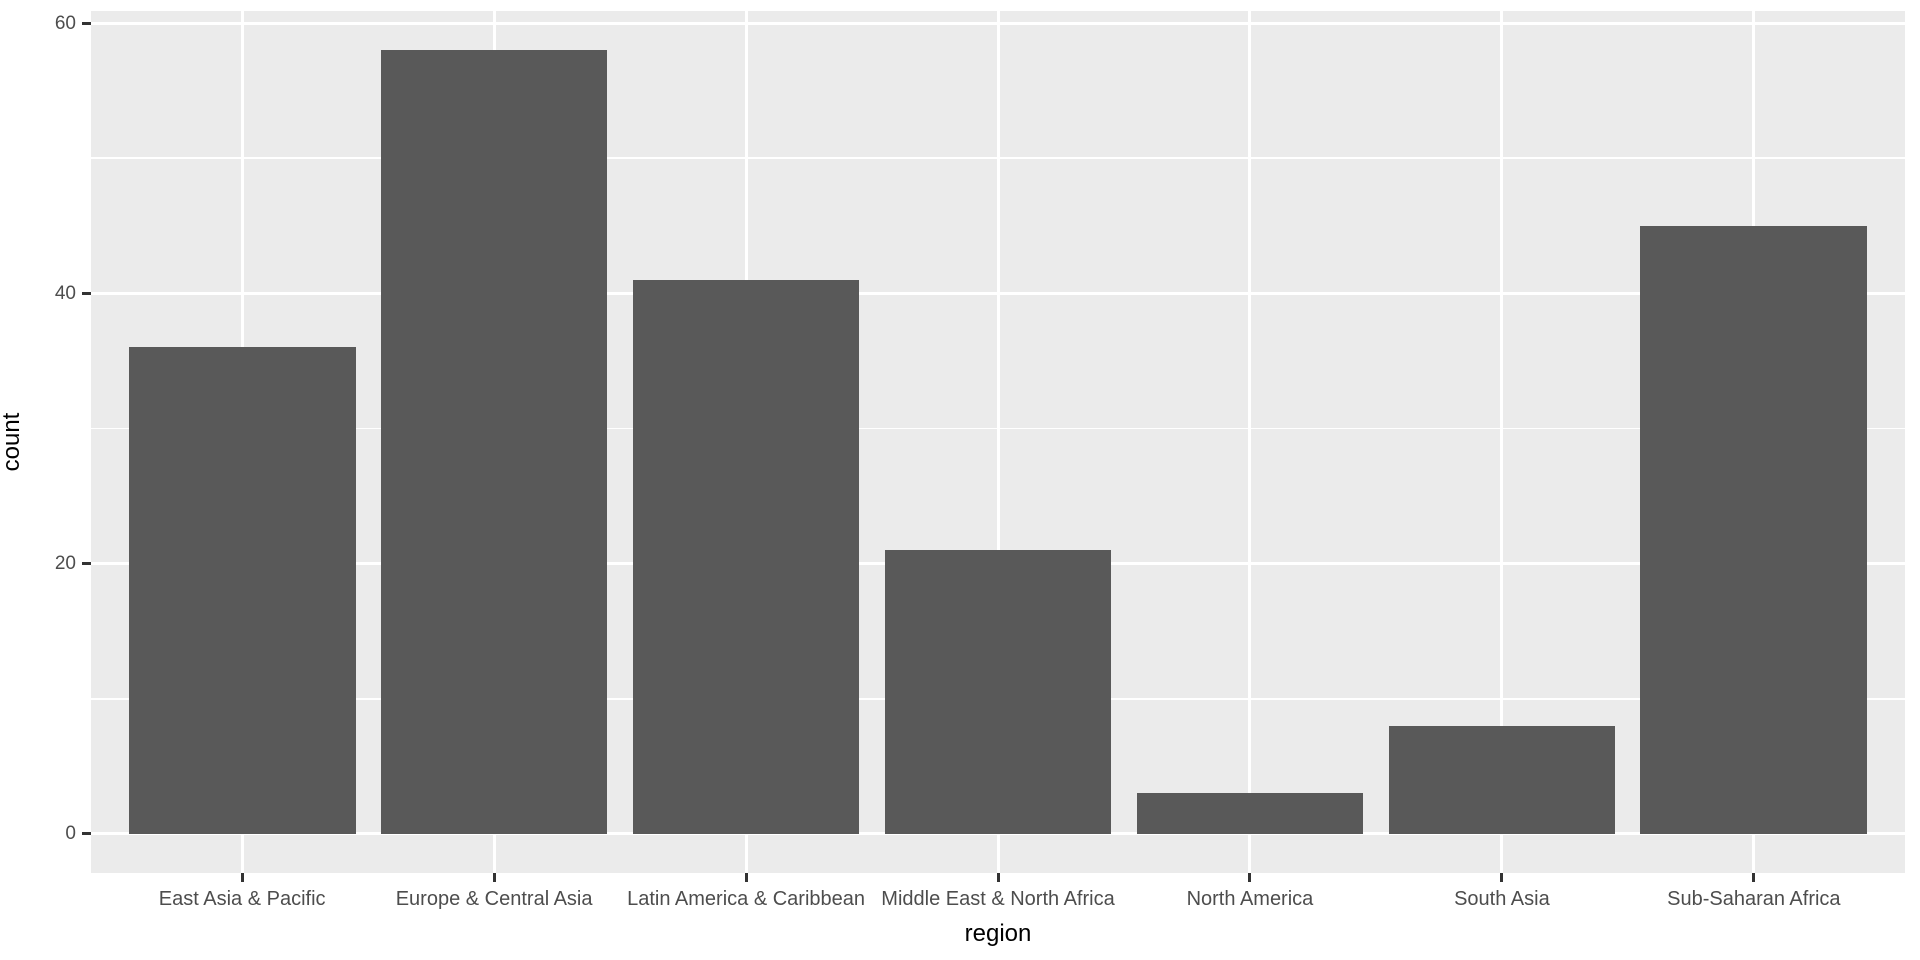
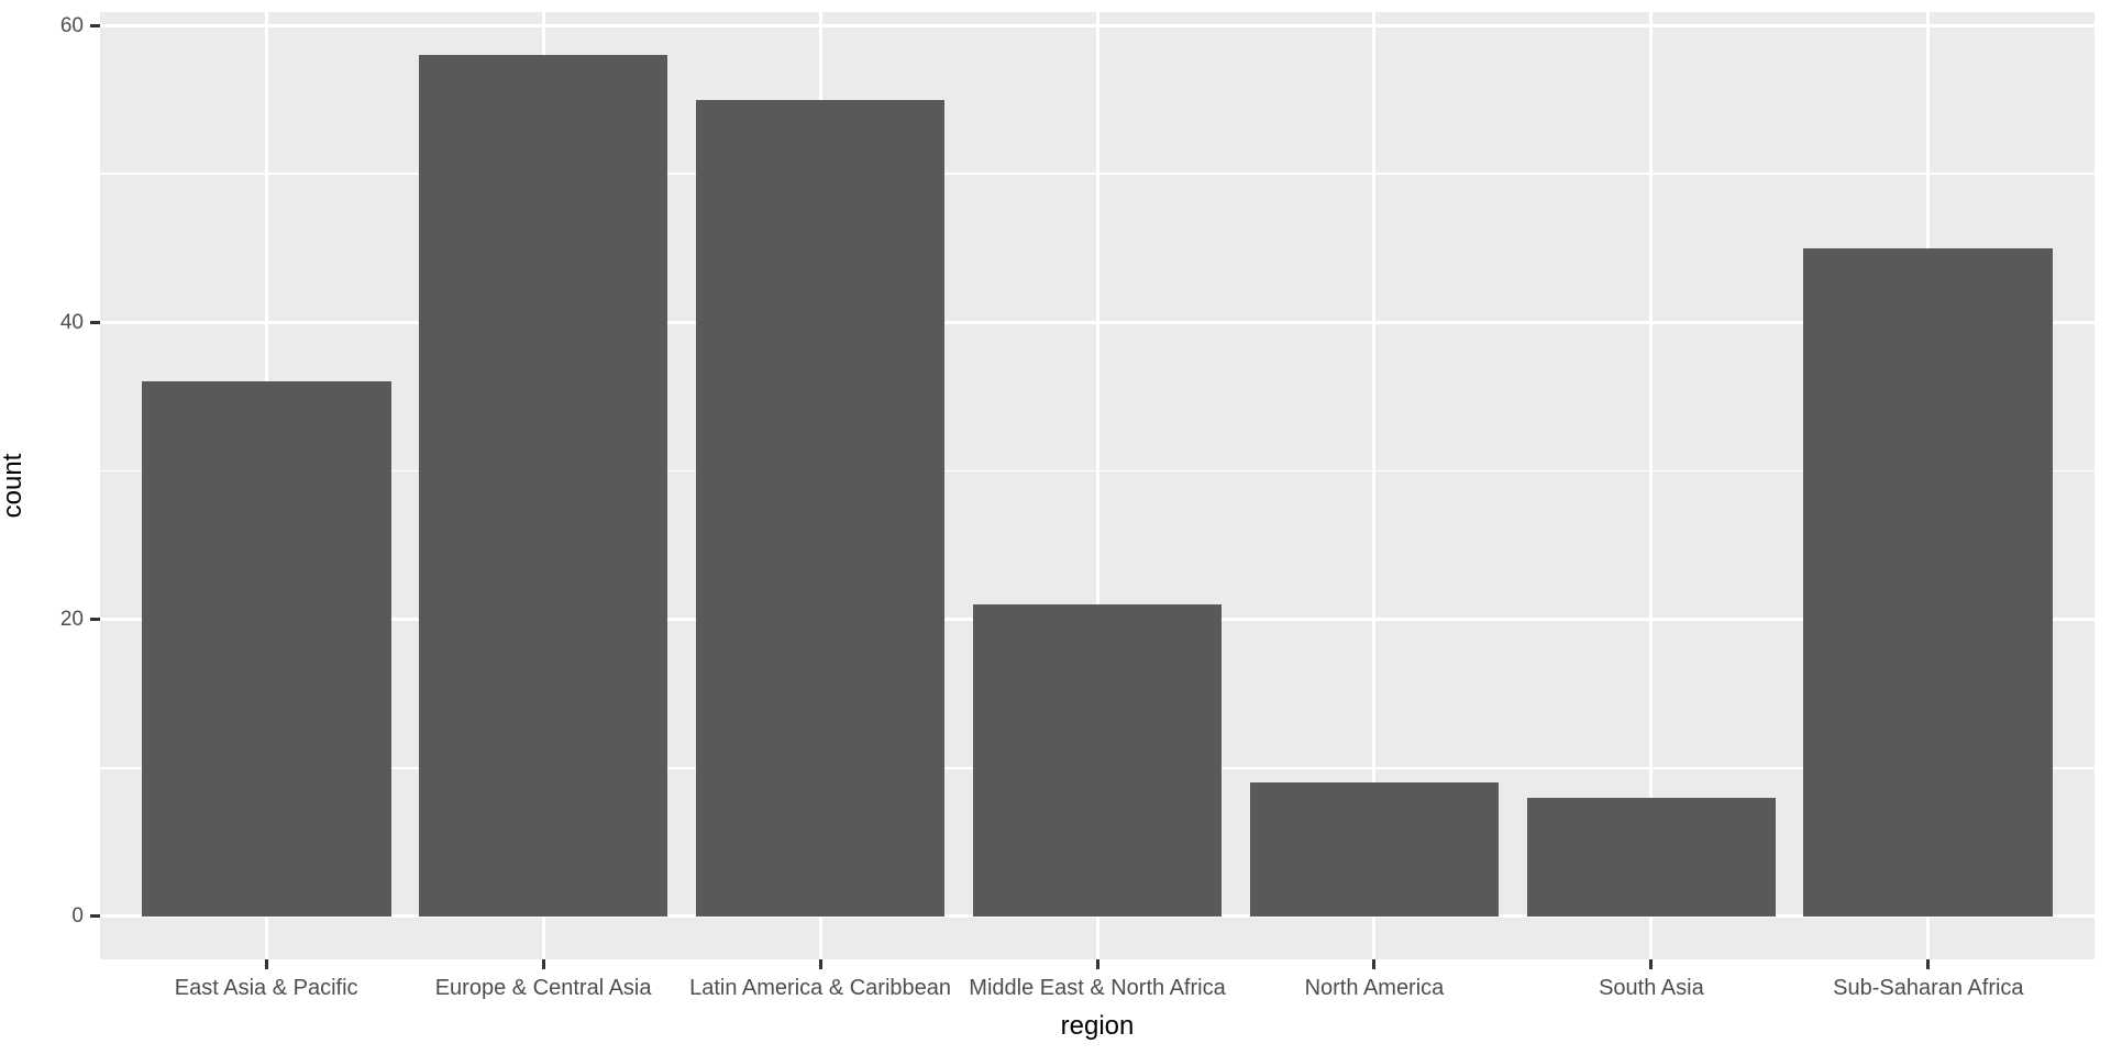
Latin America & Caribbean: 41 -> 55
North America: 3 -> 9
